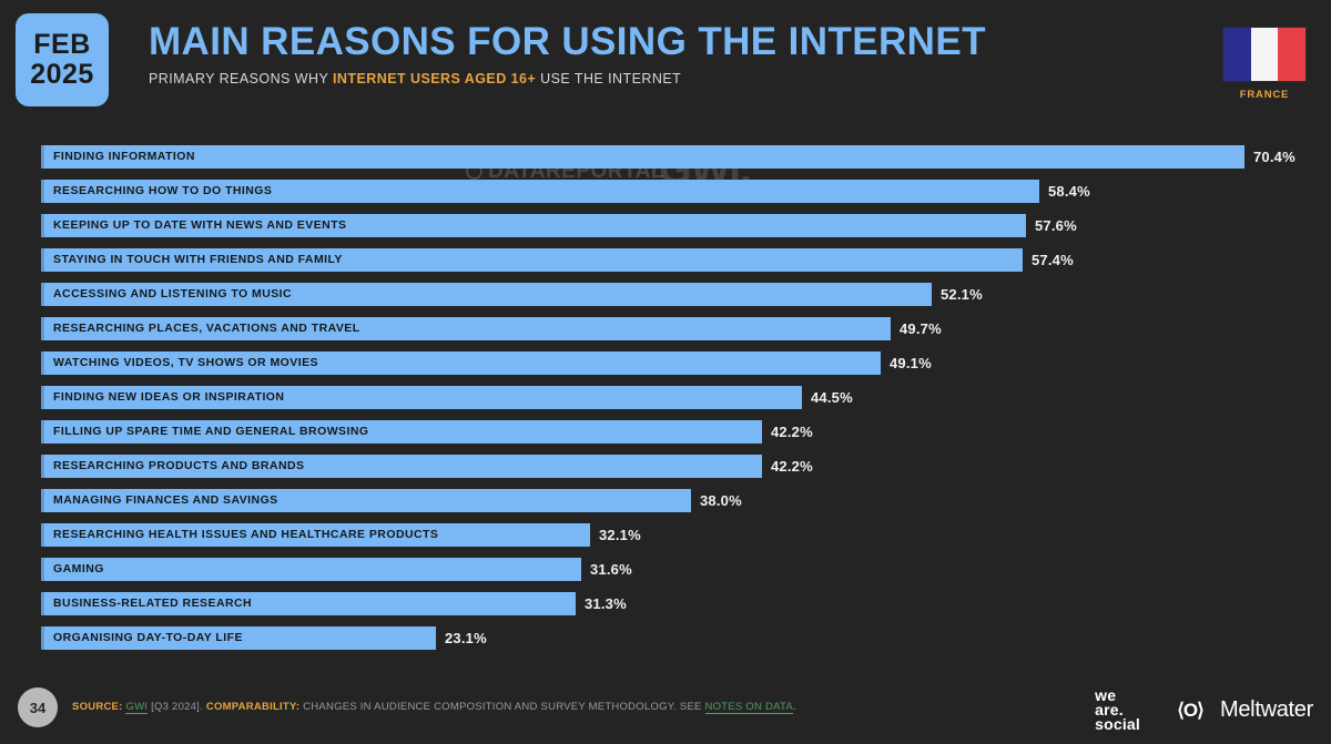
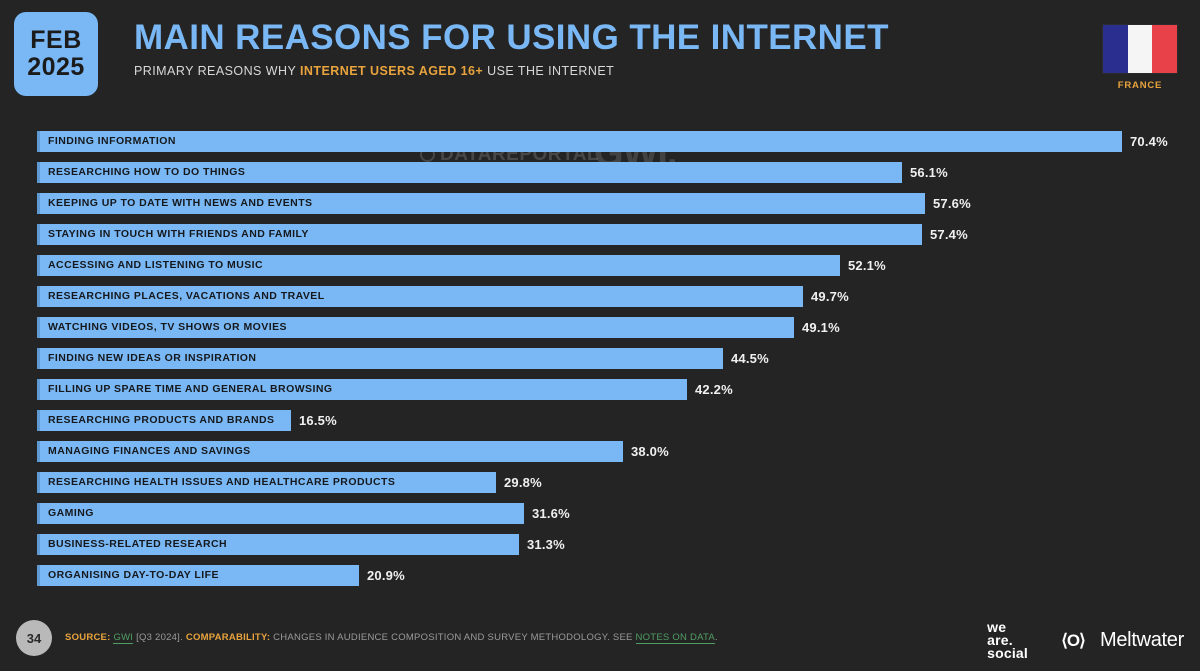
RESEARCHING HOW TO DO THINGS: 58.4% -> 56.1%
RESEARCHING PRODUCTS AND BRANDS: 42.2% -> 16.5%
RESEARCHING HEALTH ISSUES AND HEALTHCARE PRODUCTS: 32.1% -> 29.8%
ORGANISING DAY-TO-DAY LIFE: 23.1% -> 20.9%
